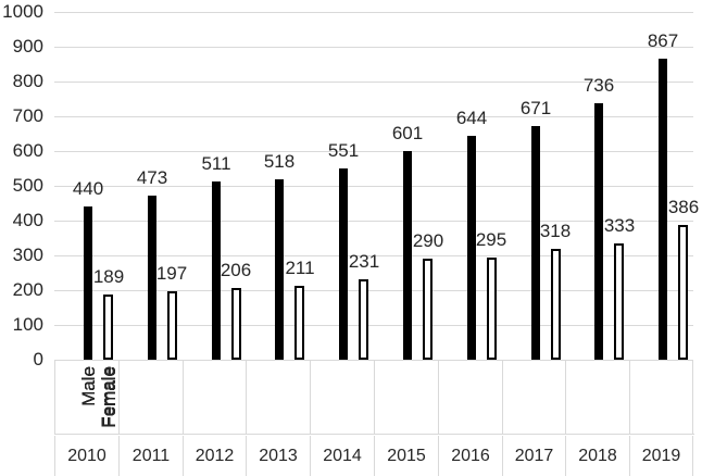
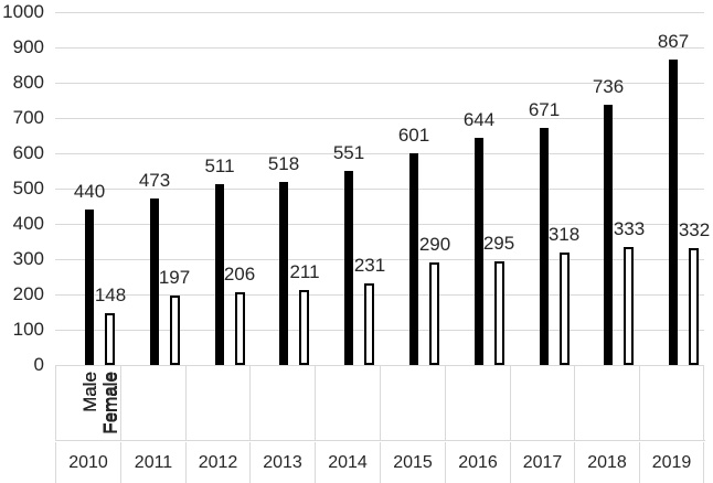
Female/2010: 189 -> 148
Female/2019: 386 -> 332
